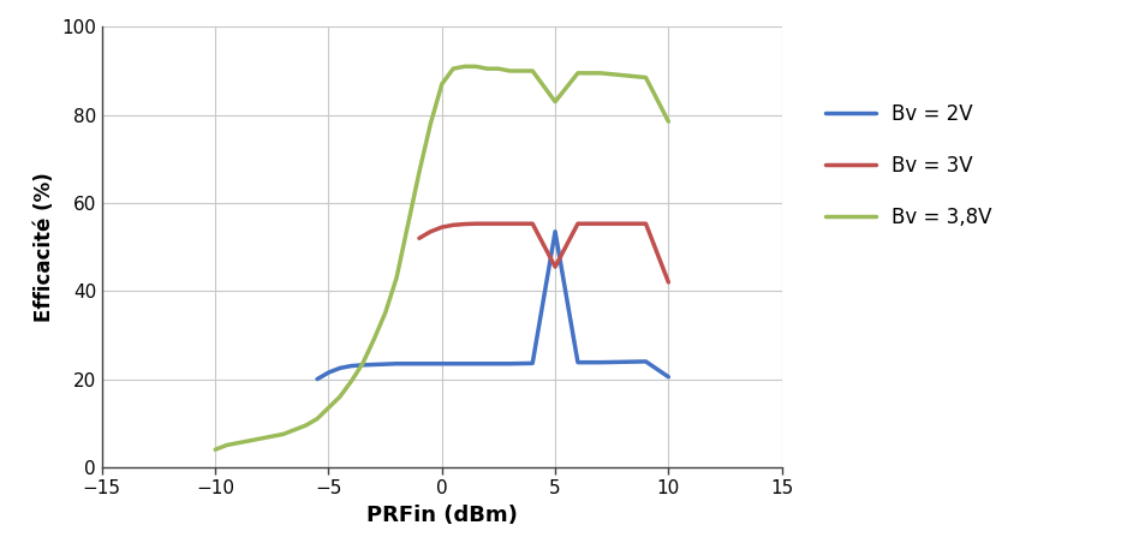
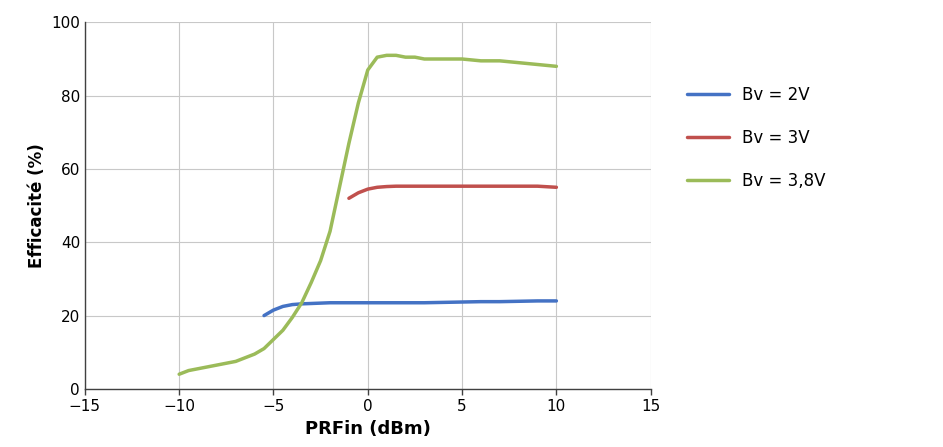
Bv = 2V/5: 53.5 -> 23.7
Bv = 3V/5: 45.5 -> 55.3
Bv = 3,8V/5: 83.0 -> 90.0
Bv = 2V/10: 20.5 -> 24.0
Bv = 3V/10: 42.0 -> 55.0
Bv = 3,8V/10: 78.5 -> 88.0
